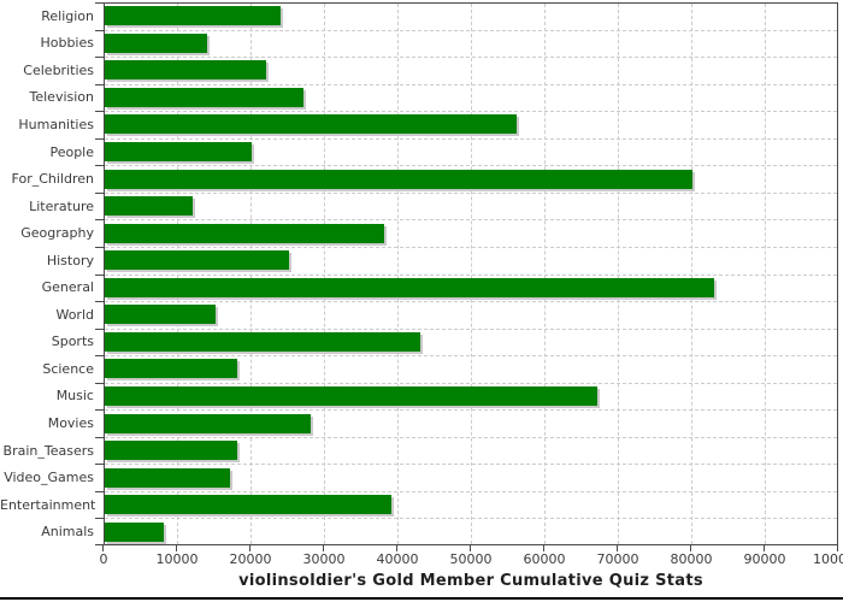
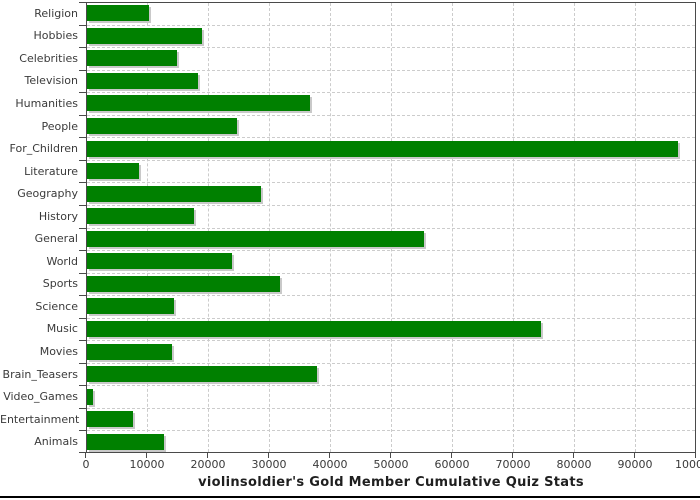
Religion: 24000 -> 10000
Hobbies: 14000 -> 19000
Celebrities: 22000 -> 15000
Television: 27000 -> 18000
Humanities: 56000 -> 36000
People: 20000 -> 25000
For_Children: 80000 -> 97000
Literature: 12000 -> 8000
Geography: 38000 -> 28000
History: 25000 -> 18000
General: 83000 -> 55000
World: 15000 -> 24000
Sports: 43000 -> 32000
Science: 18000 -> 14000
Music: 67000 -> 74000
Movies: 28000 -> 14000
Brain_Teasers: 18000 -> 38000
Video_Games: 17000 -> 1000
Entertainment: 39000 -> 8000
Animals: 8000 -> 13000
